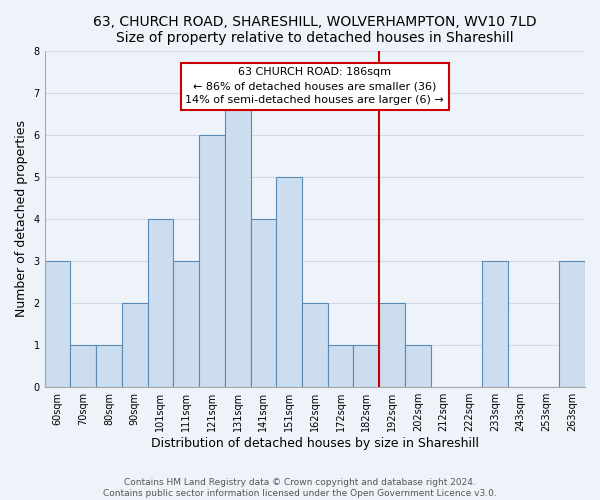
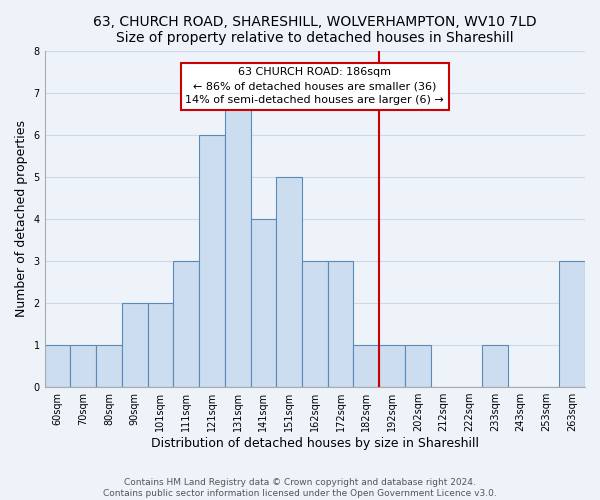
60sqm: 3 -> 1
101sqm: 4 -> 2
162sqm: 2 -> 3
172sqm: 1 -> 3
192sqm: 2 -> 1
233sqm: 3 -> 1
